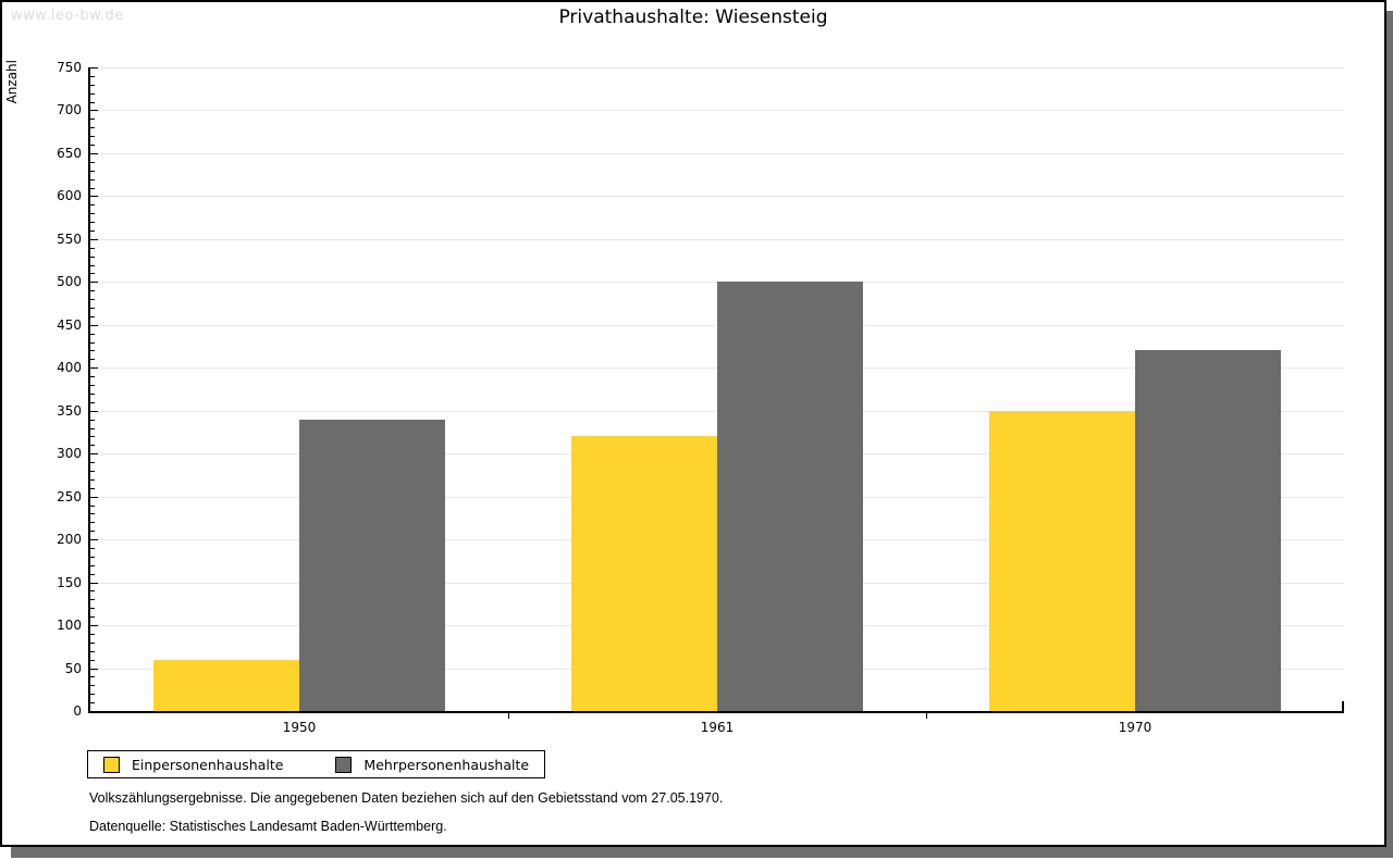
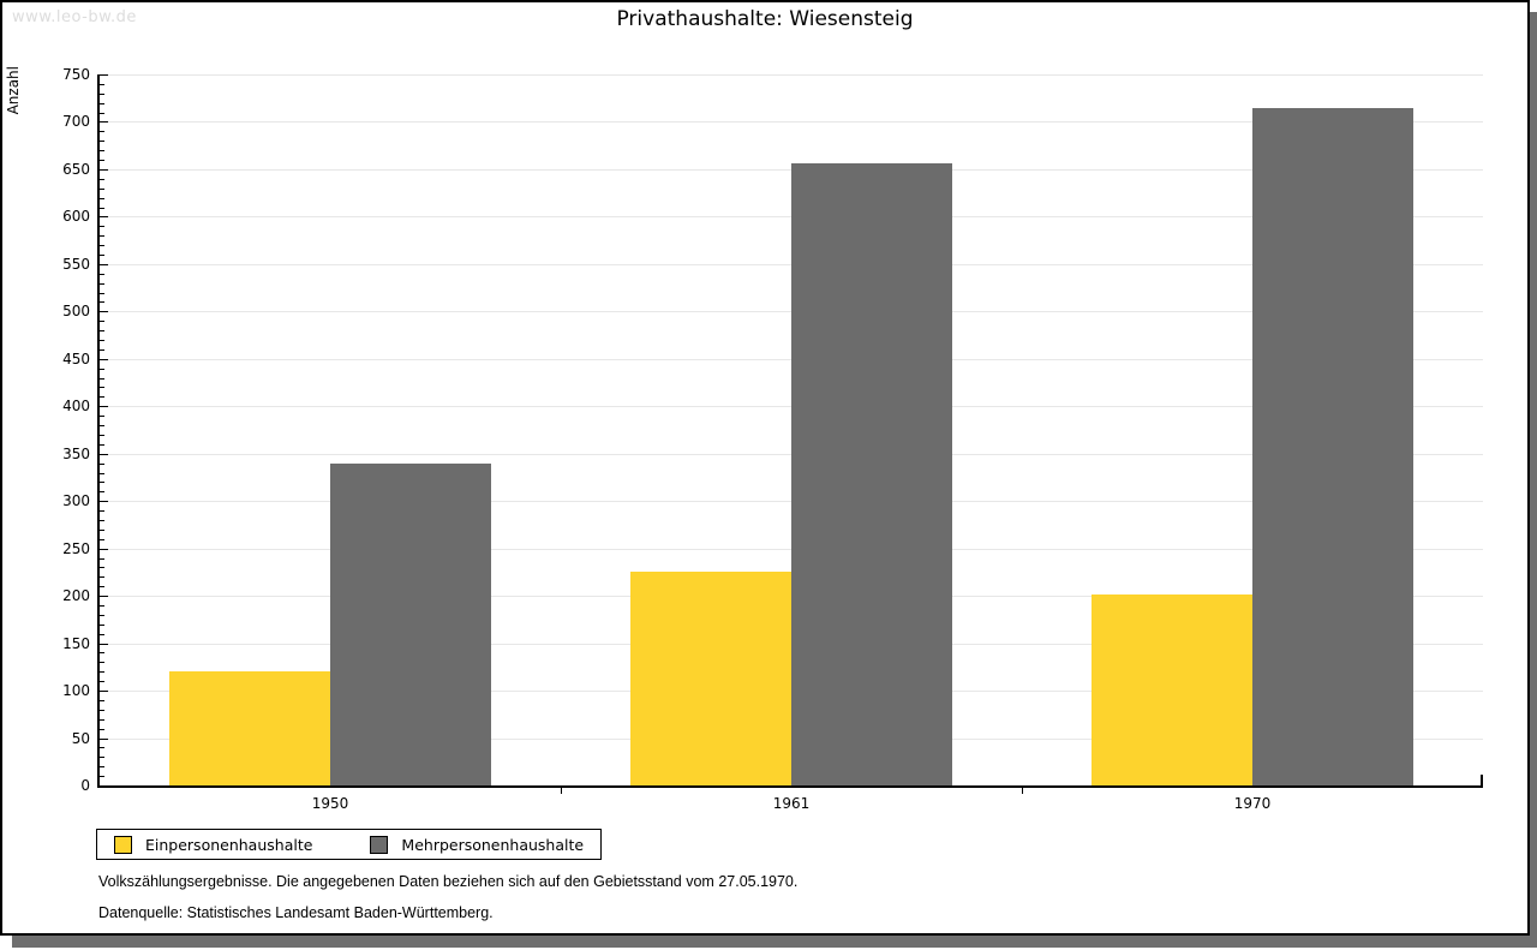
Einpersonenhaushalte/1950: 60 -> 120
Einpersonenhaushalte/1961: 320 -> 220
Mehrpersonenhaushalte/1961: 500 -> 660
Einpersonenhaushalte/1970: 350 -> 200
Mehrpersonenhaushalte/1970: 420 -> 710
